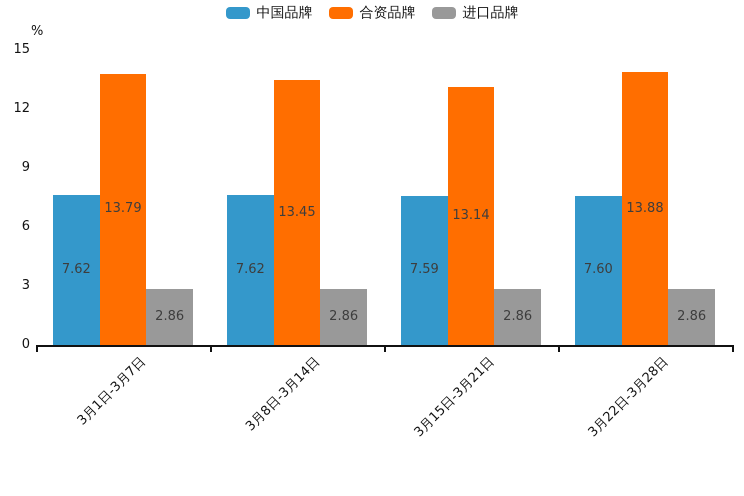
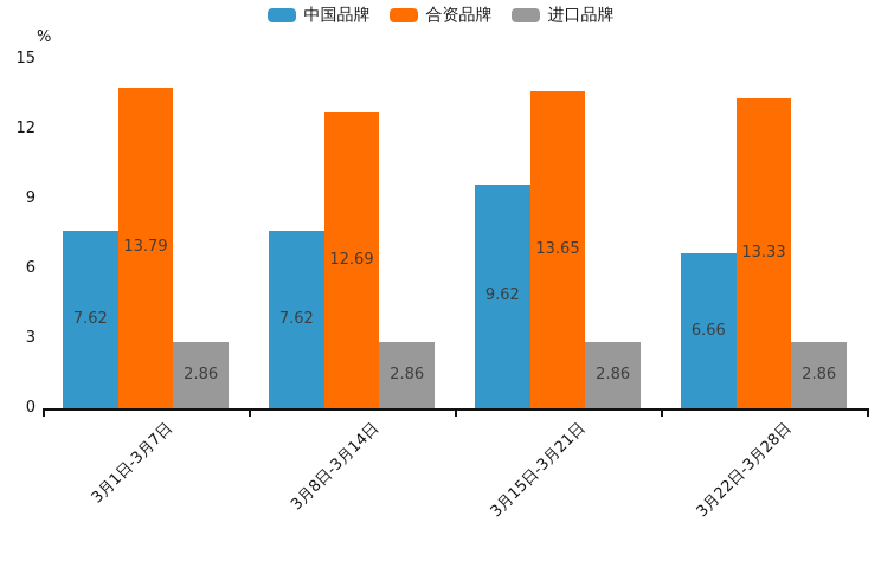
合资品牌/3月8日-3月14日: 13.45 -> 12.69
中国品牌/3月15日-3月21日: 7.59 -> 9.62
合资品牌/3月15日-3月21日: 13.14 -> 13.65
中国品牌/3月22日-3月28日: 7.60 -> 6.66
合资品牌/3月22日-3月28日: 13.88 -> 13.33
